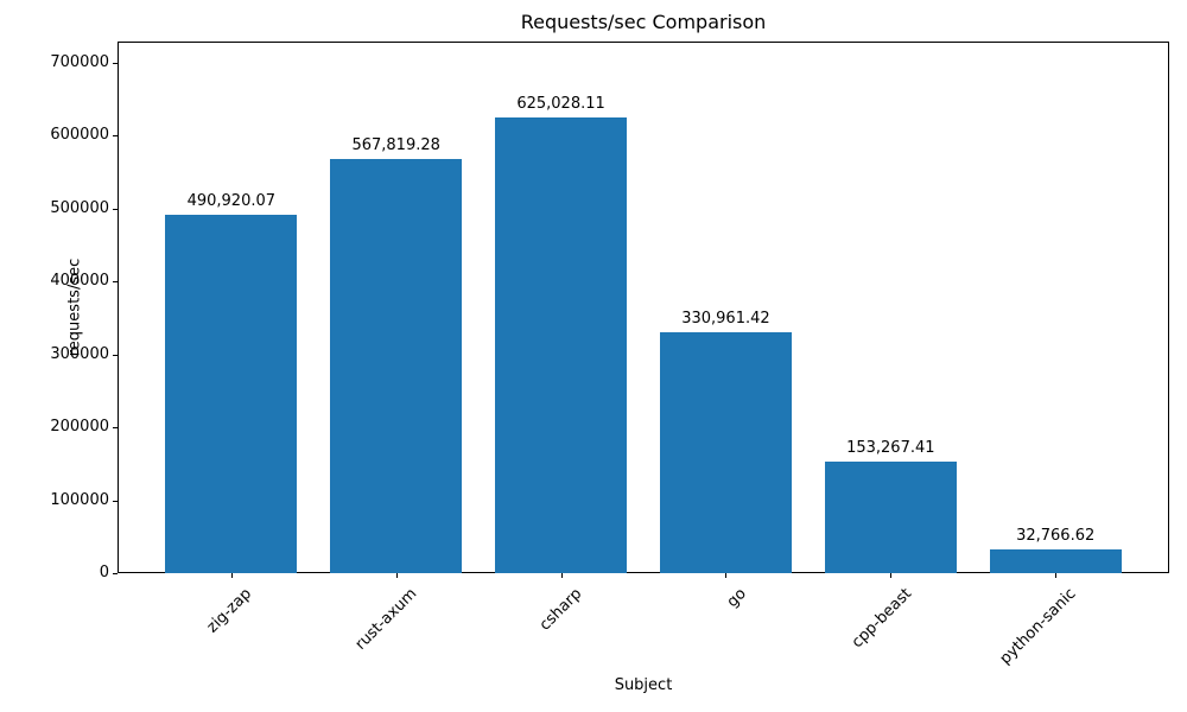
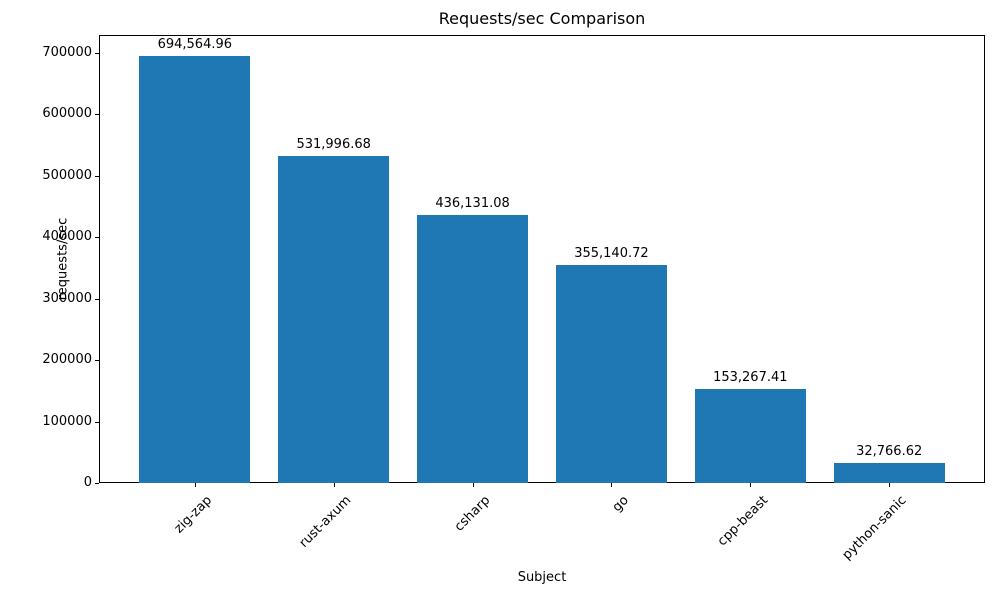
zig-zap: 490,920.07 -> 694,564.96
rust-axum: 567,819.28 -> 531,996.68
csharp: 625,028.11 -> 436,131.08
go: 330,961.42 -> 355,140.72
